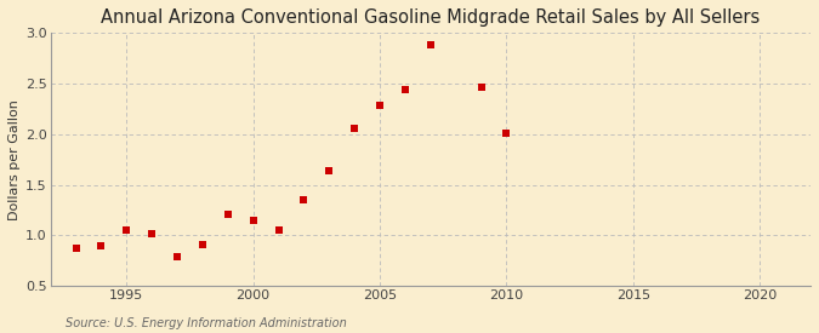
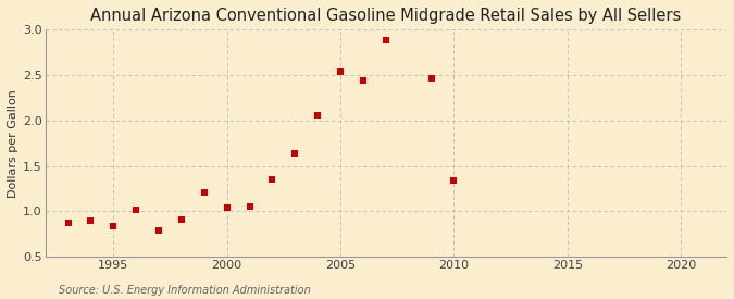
1995: 1.05 -> 0.84
2000: 1.15 -> 1.04
2005: 2.28 -> 2.54
2010: 2.01 -> 1.34
